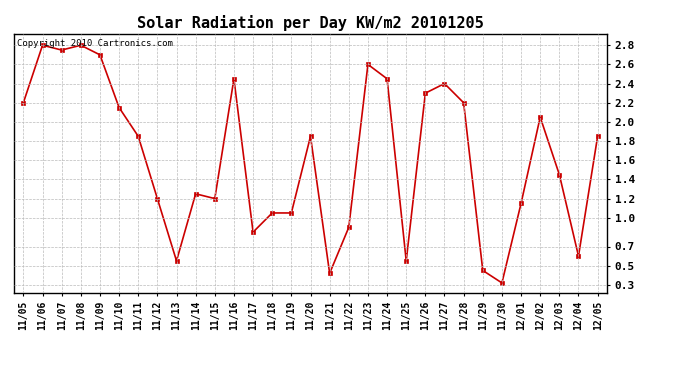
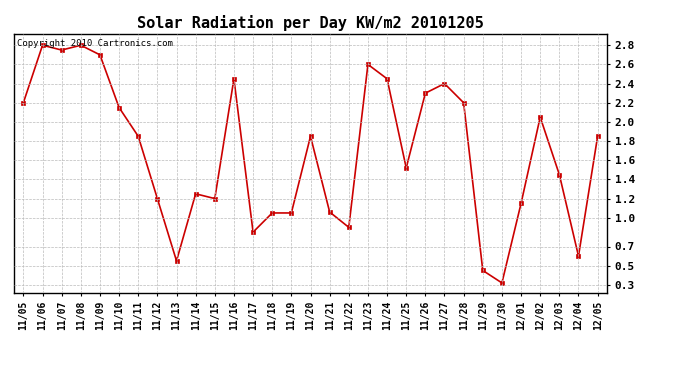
11/21: 0.42 -> 1.06
11/25: 0.55 -> 1.52
